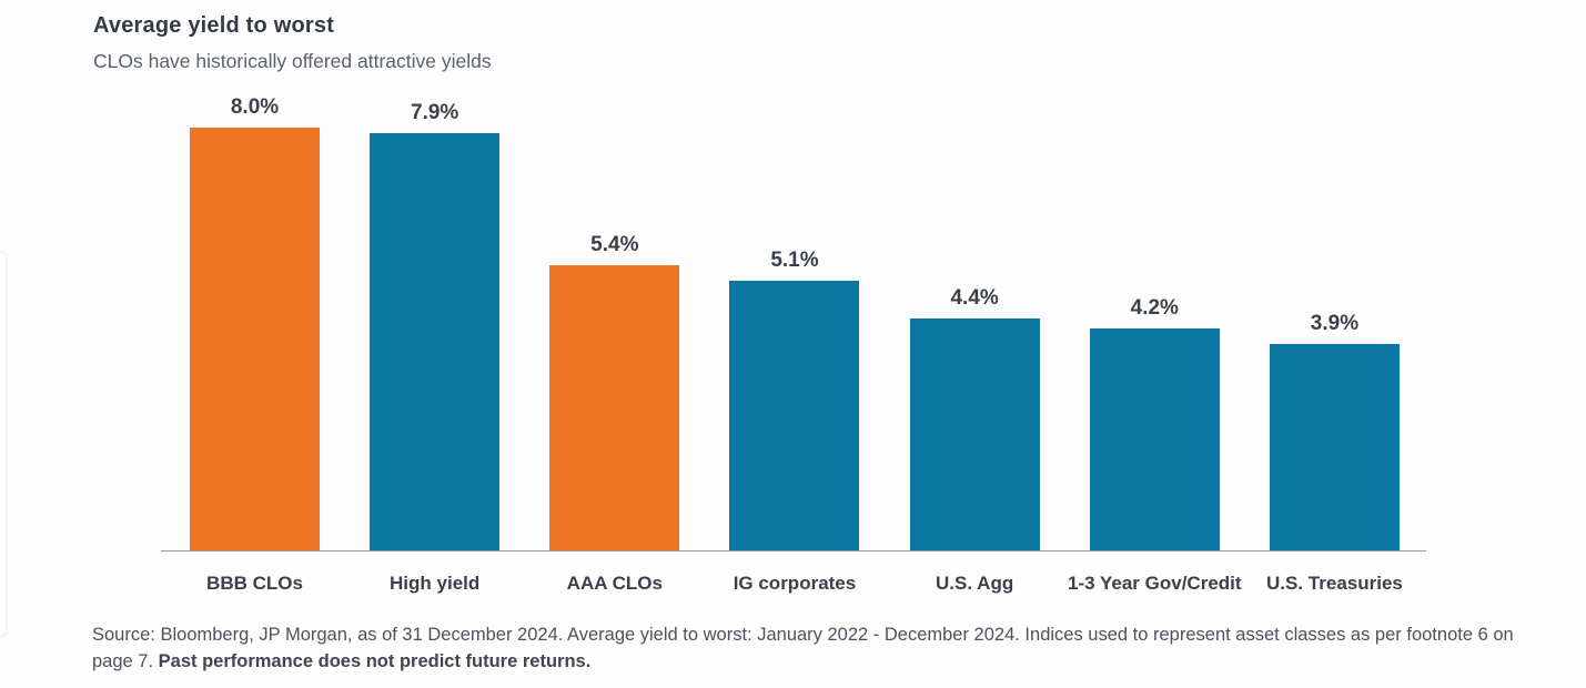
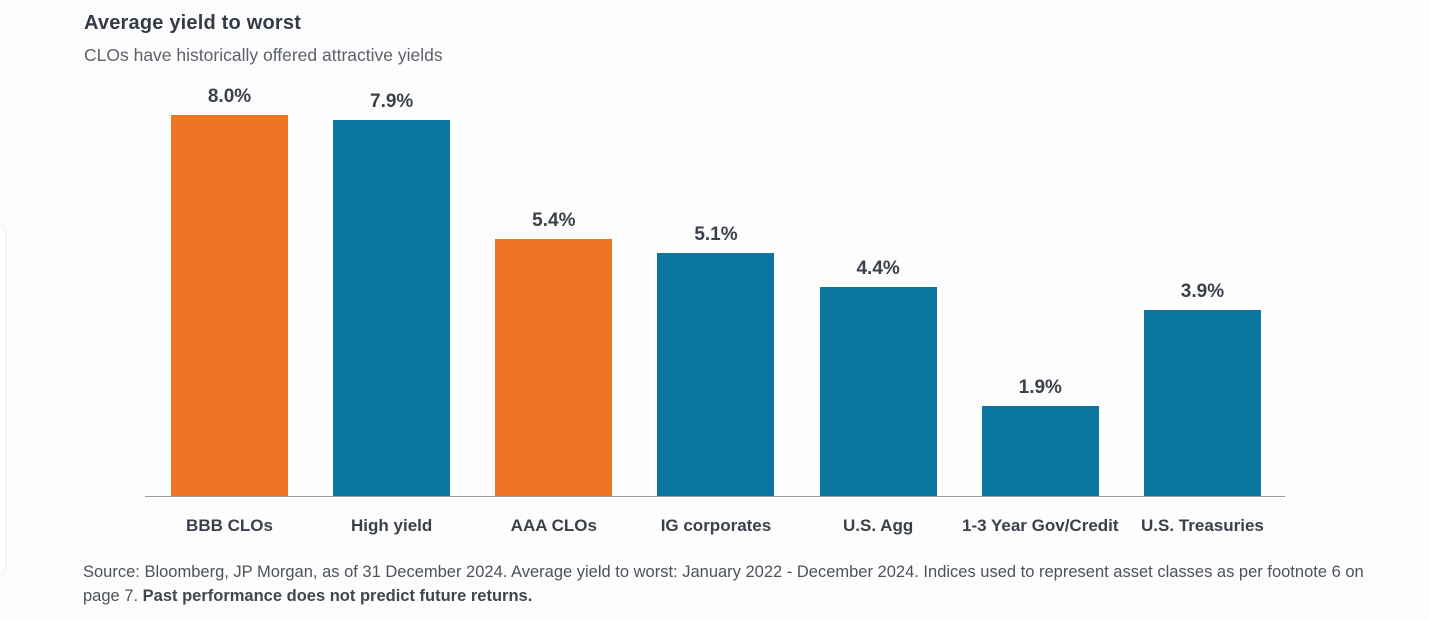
1-3 Year Gov/Credit: 4.2% -> 1.9%
